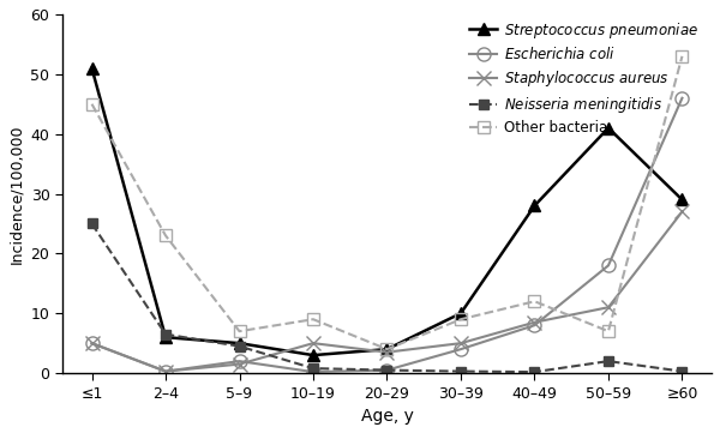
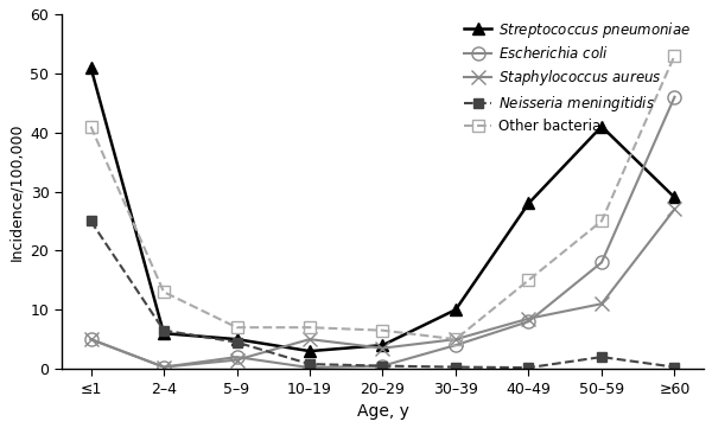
Other bacteria/≤1: 45.0 -> 41.0
Other bacteria/2–4: 23.0 -> 13.0
Other bacteria/10–19: 9.0 -> 7.0
Other bacteria/20–29: 4.0 -> 6.5
Other bacteria/30–39: 9.0 -> 5.0
Other bacteria/40–49: 12.0 -> 15.0
Other bacteria/50–59: 7.0 -> 25.0
